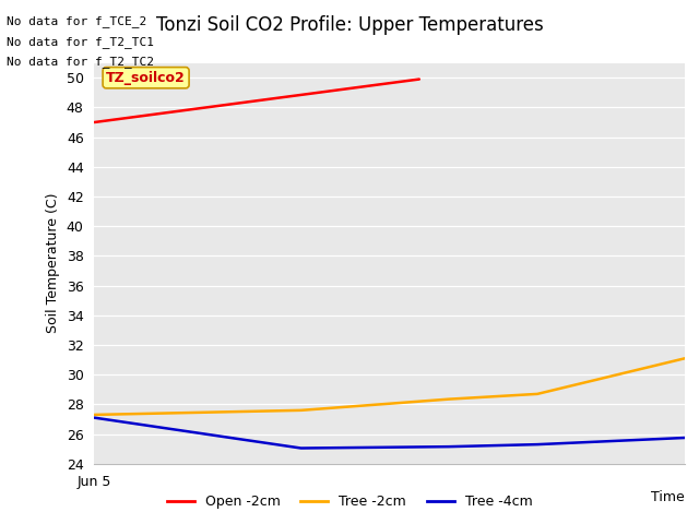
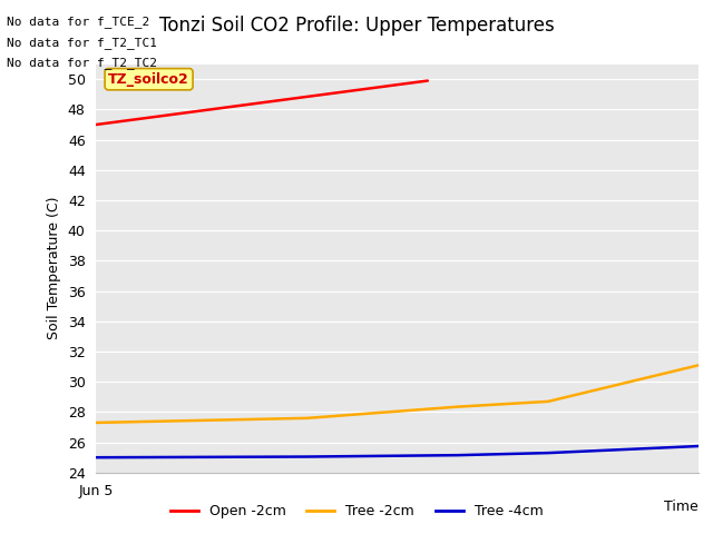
Tree -4cm/Jun 5: 27.1 -> 25.0
